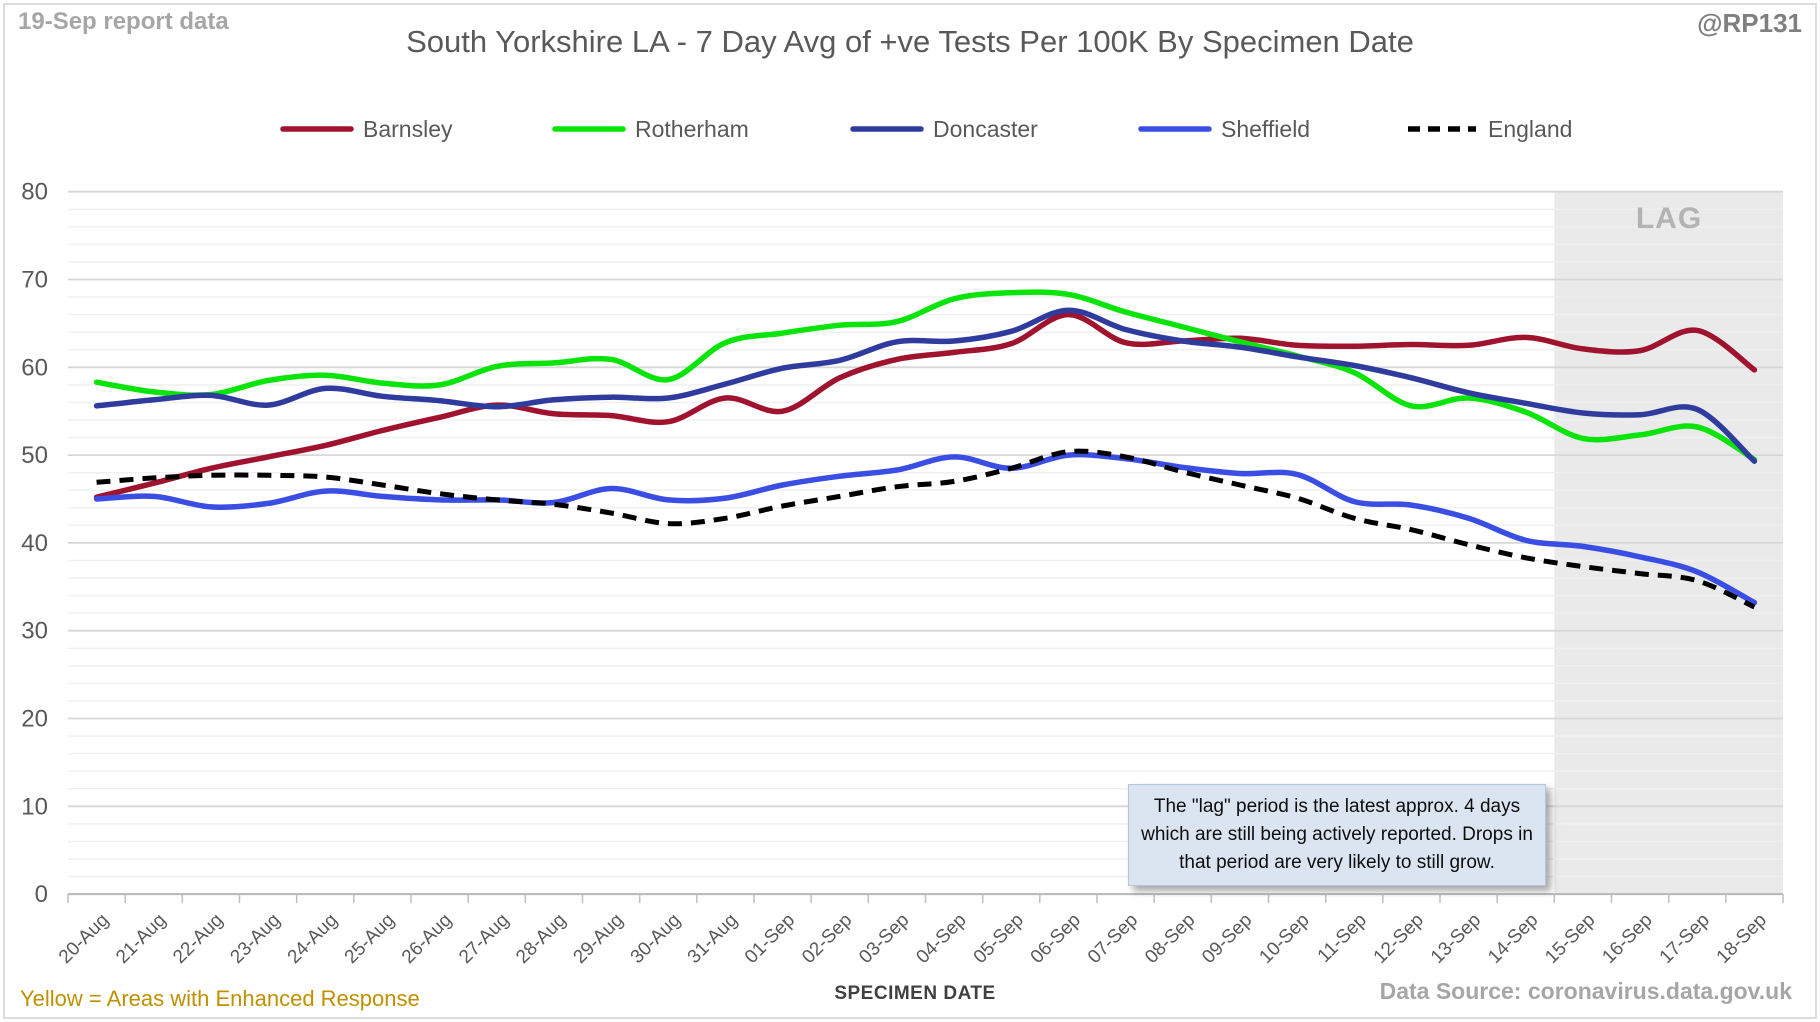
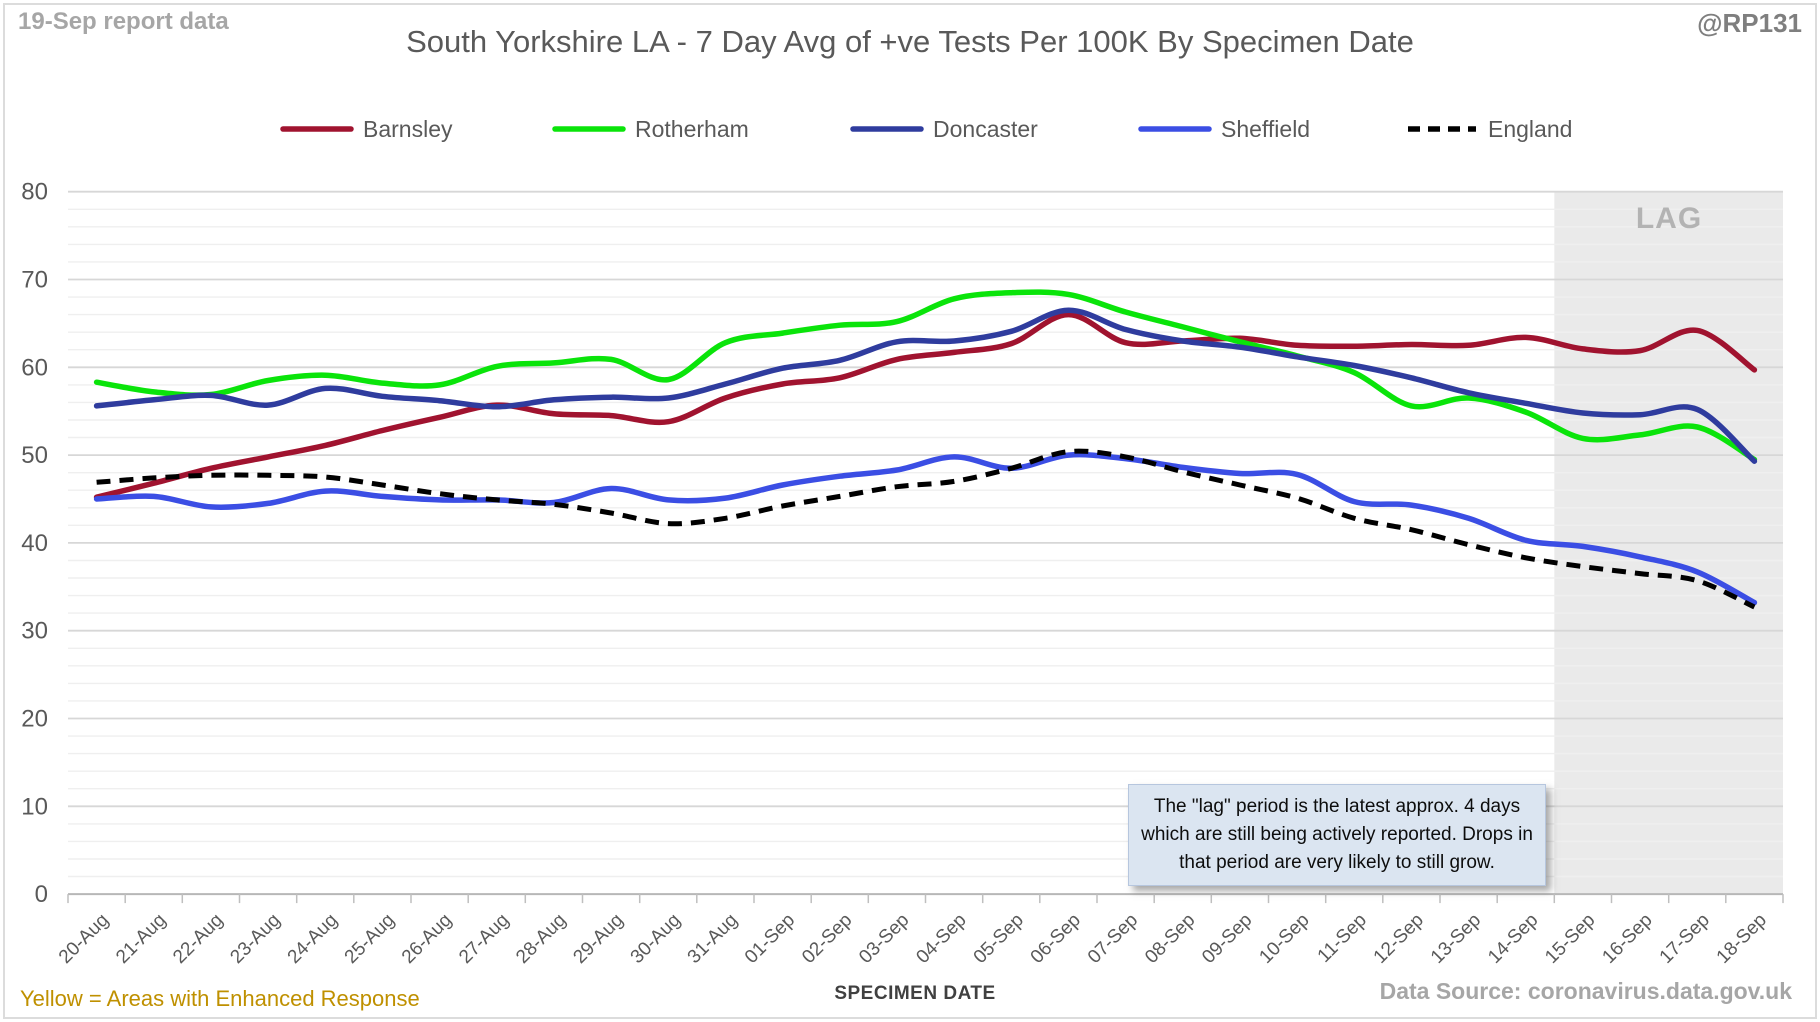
Barnsley/01-Sep: 55 -> 58
